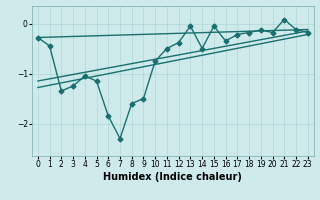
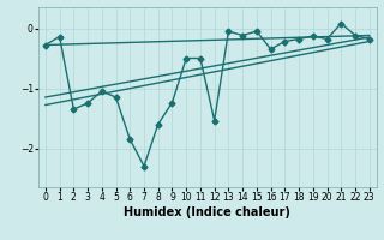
1: -0.45 -> -0.14
9: -1.50 -> -1.24
10: -0.75 -> -0.50
12: -0.38 -> -1.54
14: -0.50 -> -0.12
